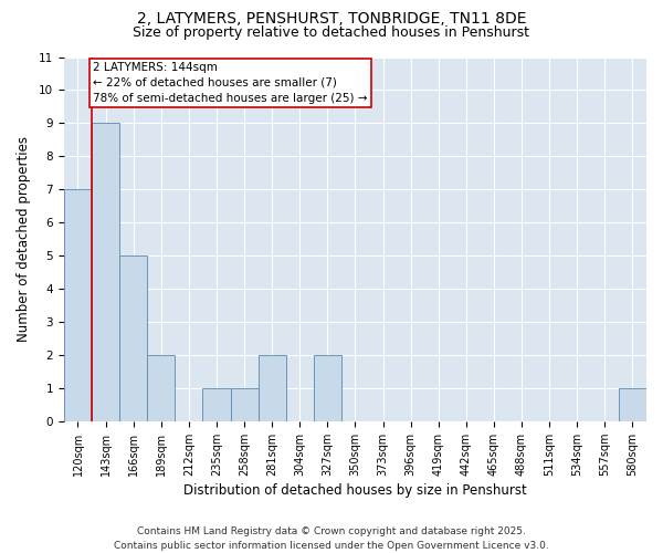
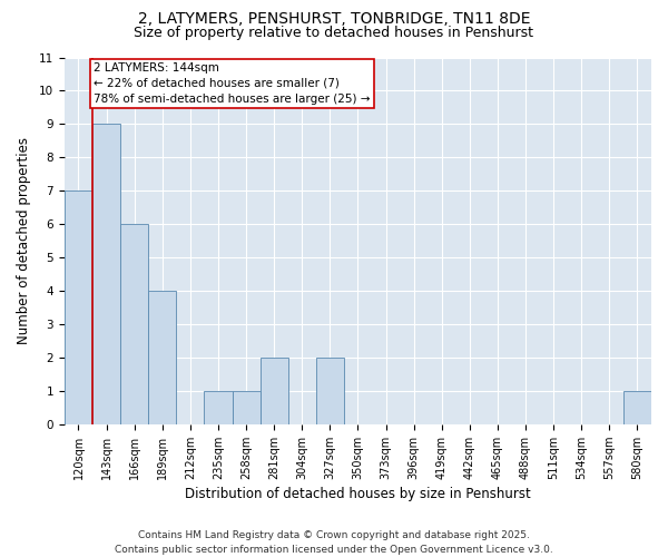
166sqm: 5 -> 6
189sqm: 2 -> 4
